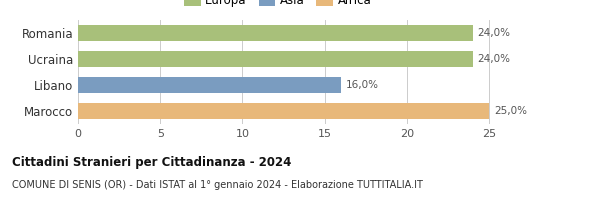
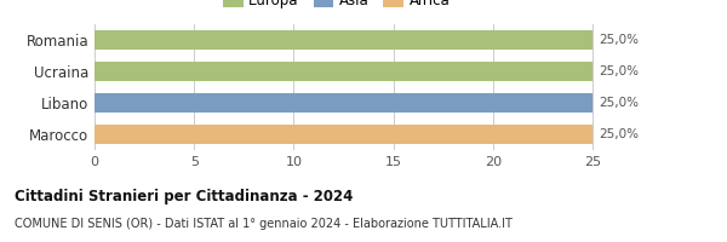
Romania: 24,0% -> 25,0%
Ucraina: 24,0% -> 25,0%
Libano: 16,0% -> 25,0%
